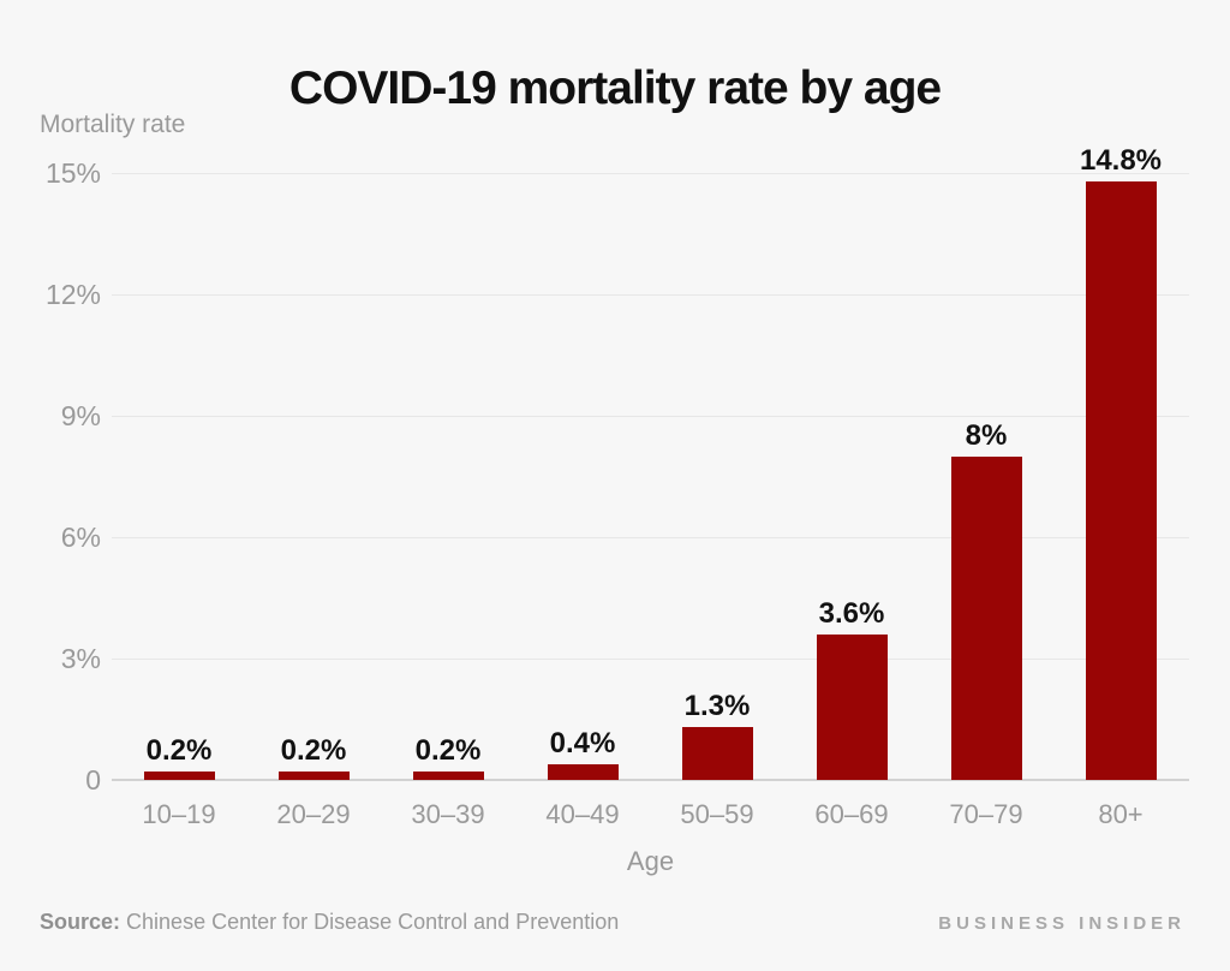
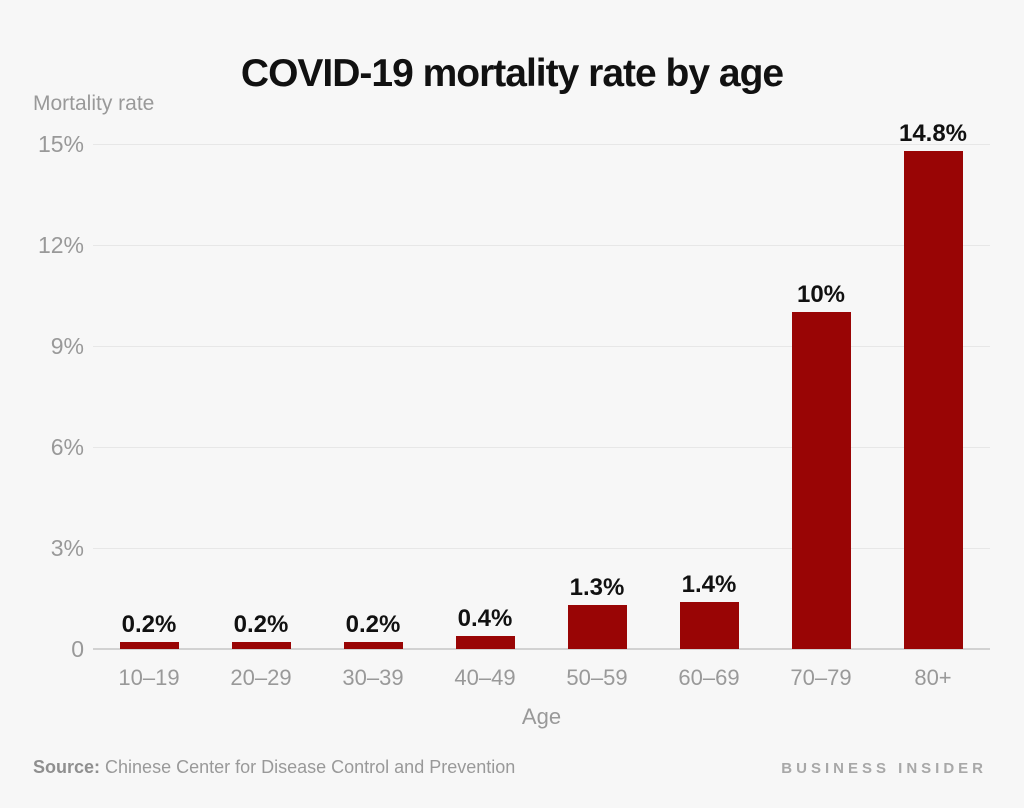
60–69: 3.6% -> 1.4%
70–79: 8% -> 10%
